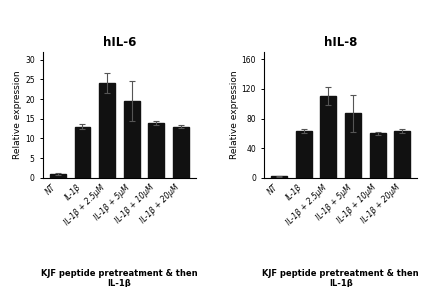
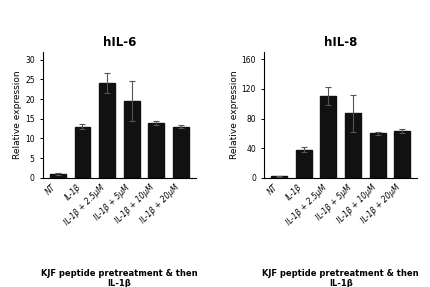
hIL-8/IL-1β: 63 -> 38
